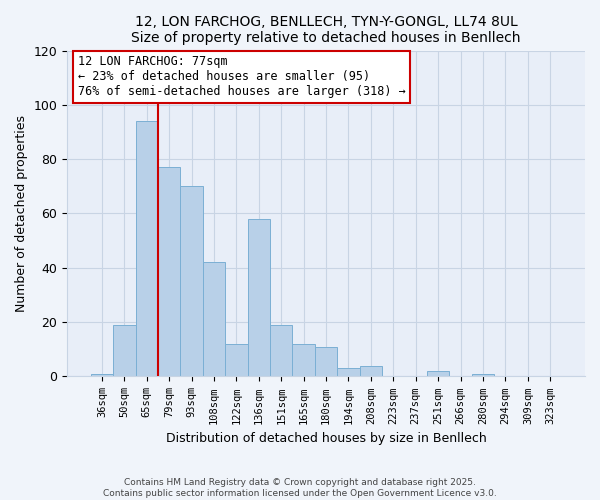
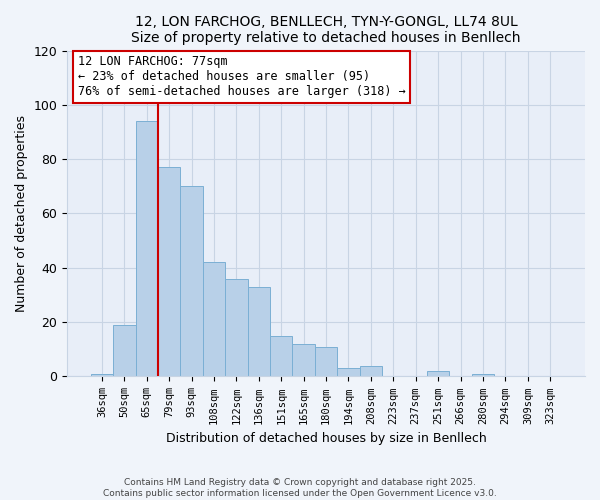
122sqm: 12 -> 36
136sqm: 58 -> 33
151sqm: 19 -> 15
